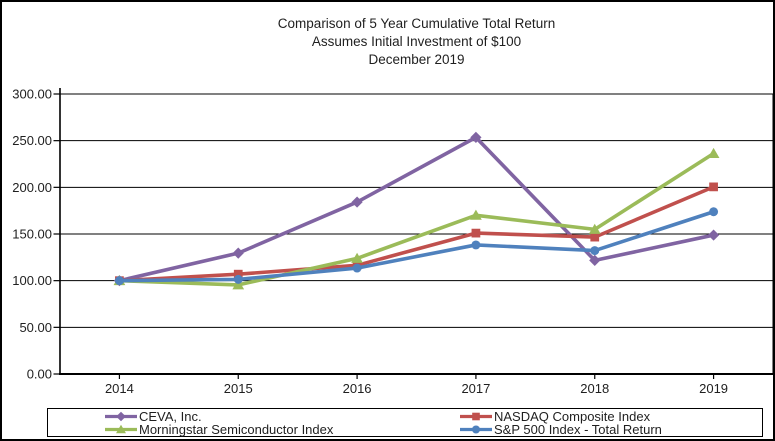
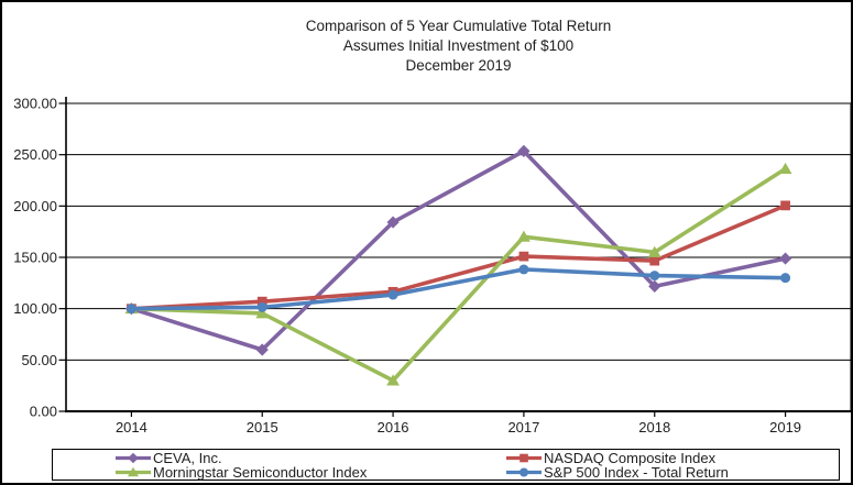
CEVA, Inc./2015: 130 -> 60
Morningstar Semiconductor Index/2016: 120 -> 30
S&P 500 Index - Total Return/2019: 170 -> 130
